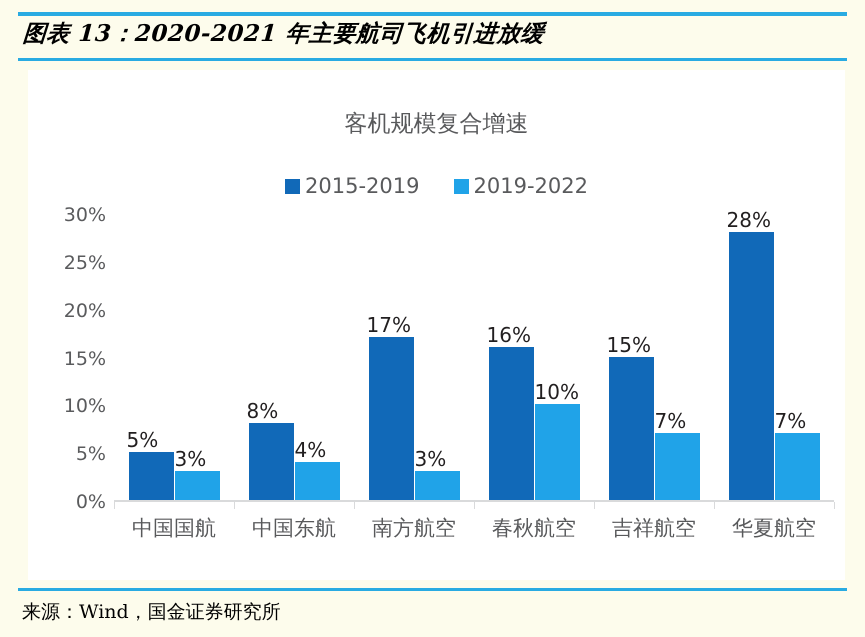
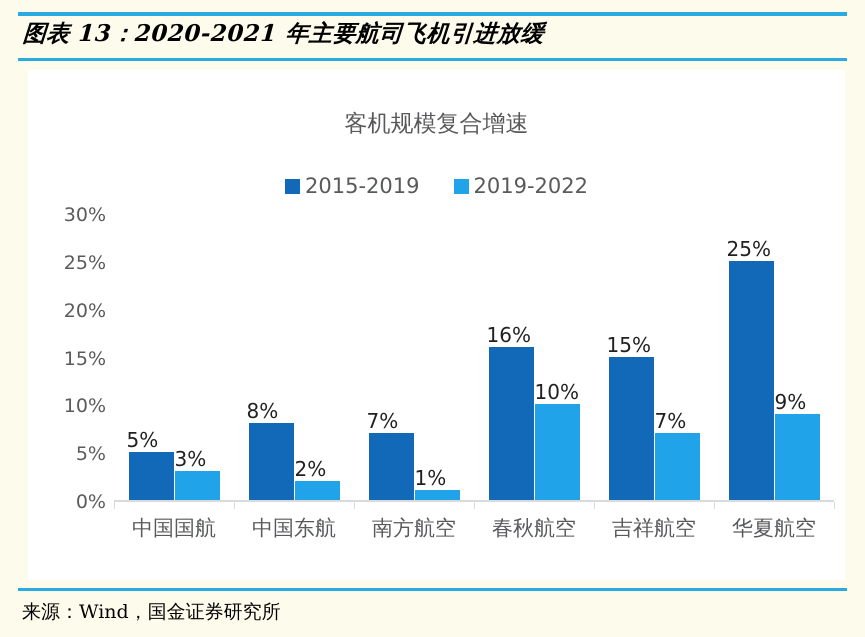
2019-2022/中国东航: 4% -> 2%
2015-2019/南方航空: 17% -> 7%
2019-2022/南方航空: 3% -> 1%
2015-2019/华夏航空: 28% -> 25%
2019-2022/华夏航空: 7% -> 9%
